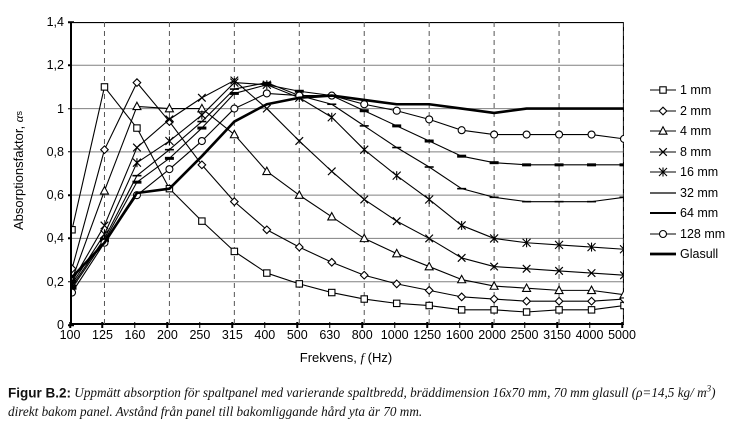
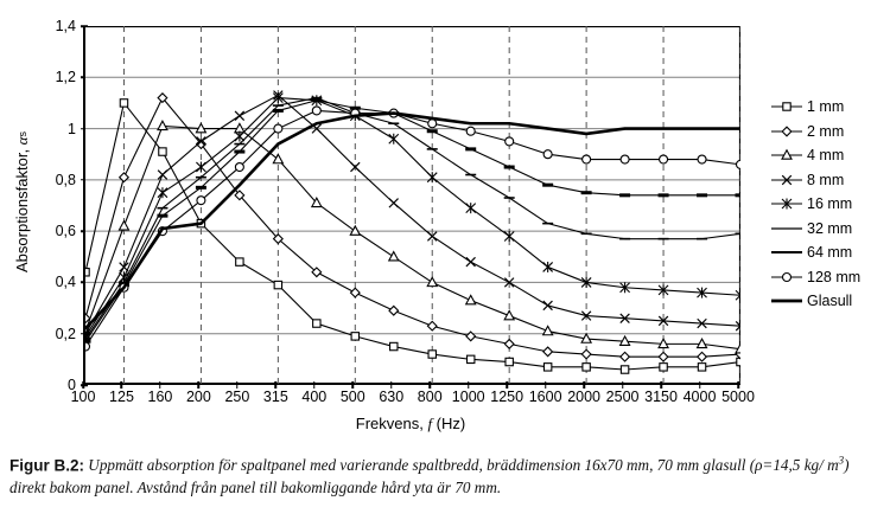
1 mm/315: 0,34 -> 0,39
